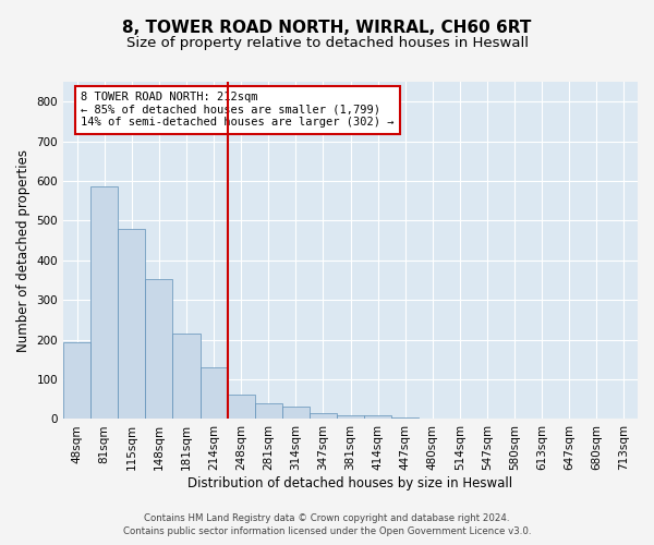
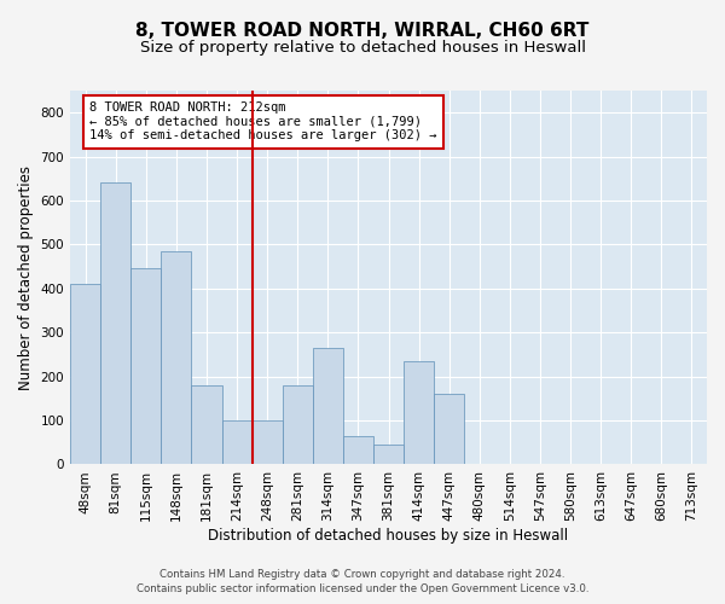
48sqm: 193 -> 410
81sqm: 585 -> 640
115sqm: 480 -> 445
148sqm: 352 -> 485
181sqm: 215 -> 180
214sqm: 130 -> 100
248sqm: 62 -> 100
281sqm: 40 -> 180
314sqm: 32 -> 265
347sqm: 15 -> 65
381sqm: 10 -> 45
414sqm: 10 -> 235
447sqm: 5 -> 160
